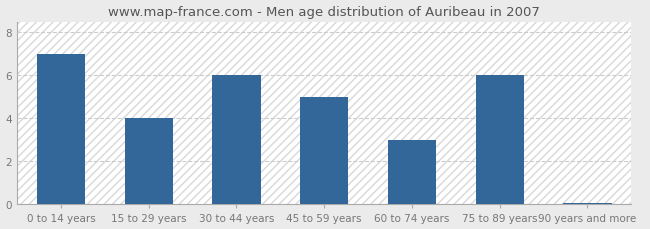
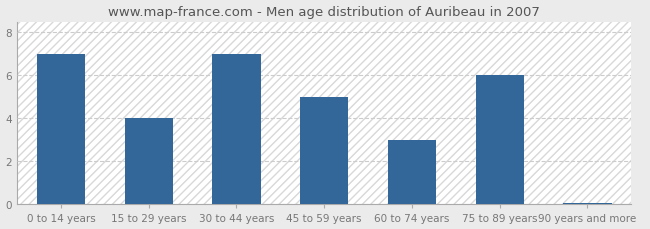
30 to 44 years: 6.00 -> 7.00
